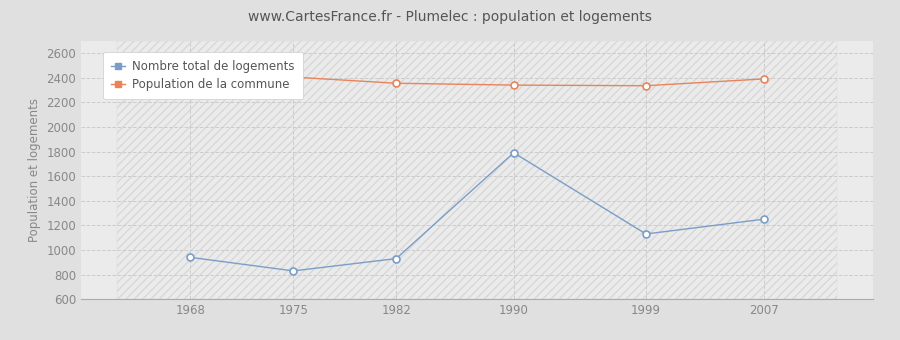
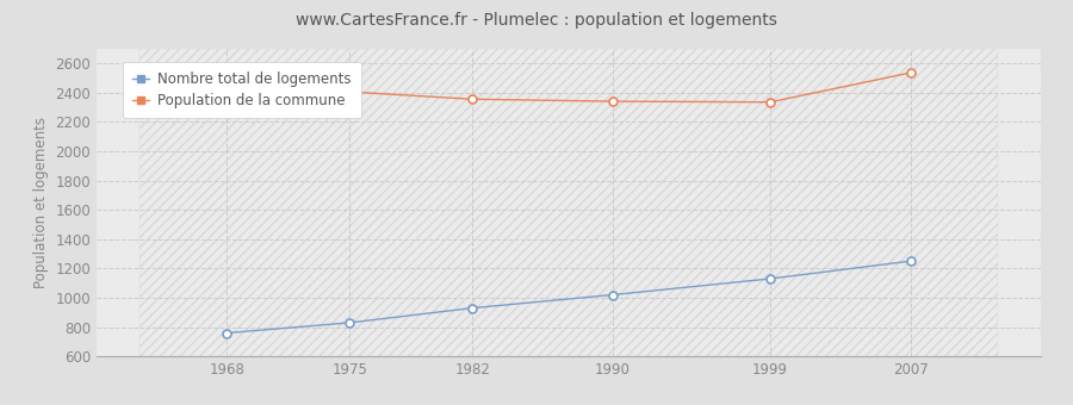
Nombre total de logements/1968: 940 -> 760
Nombre total de logements/1990: 1790 -> 1020
Population de la commune/2007: 2390 -> 2540
